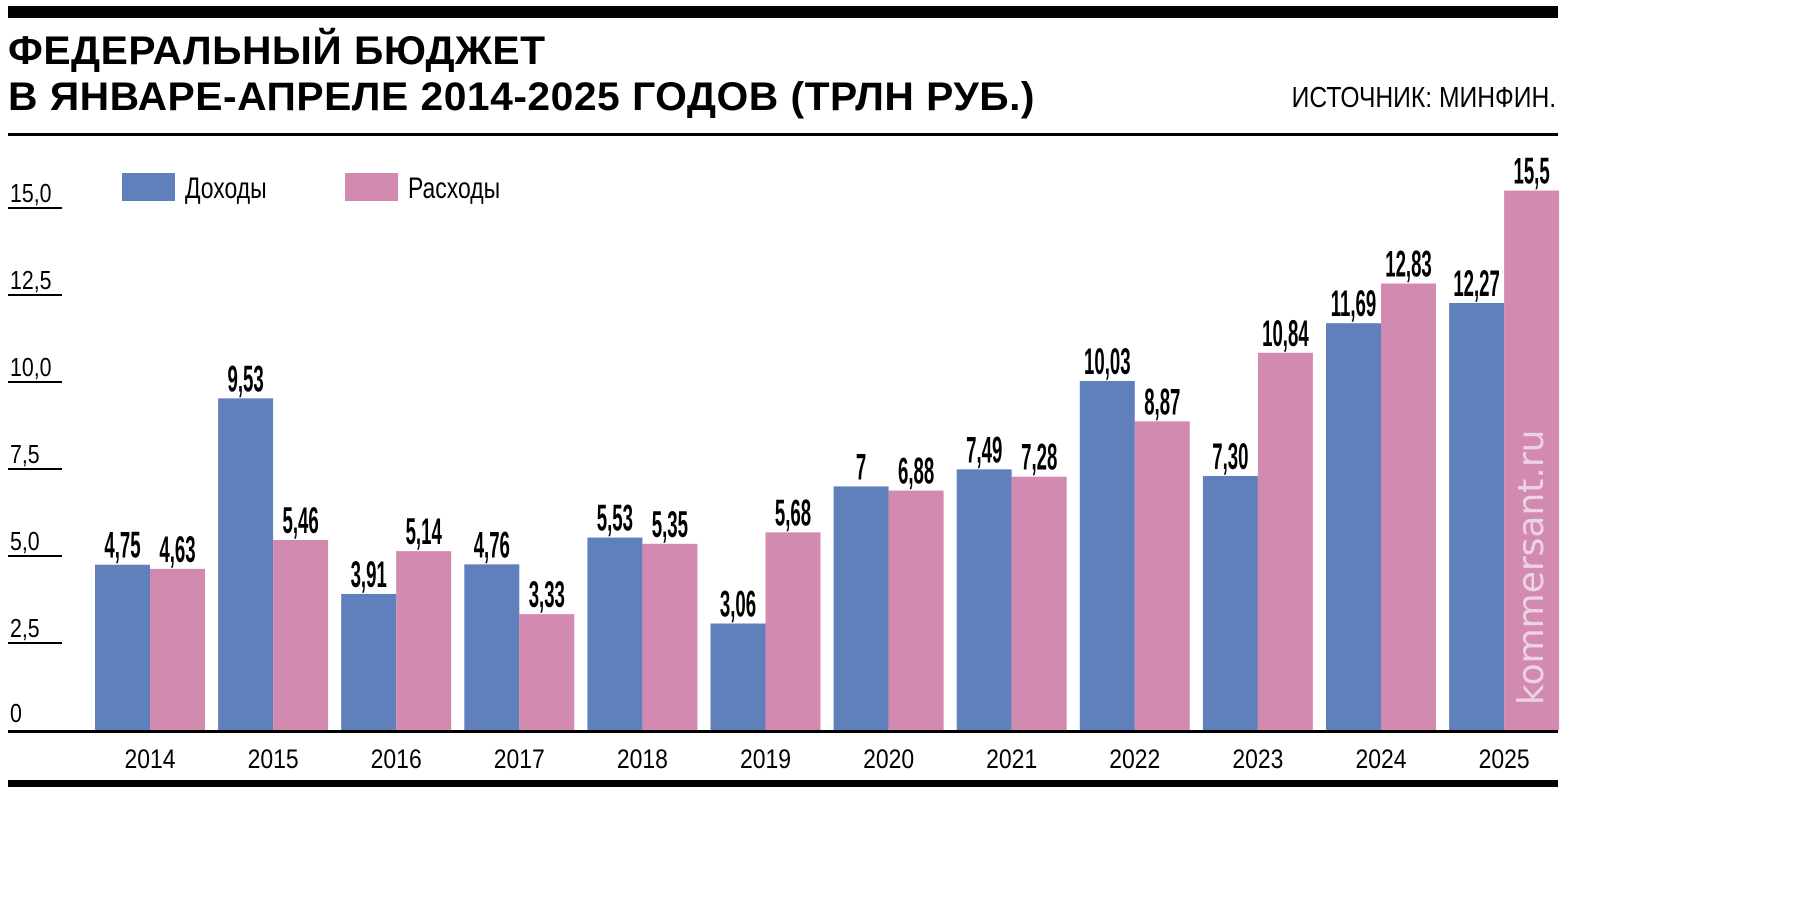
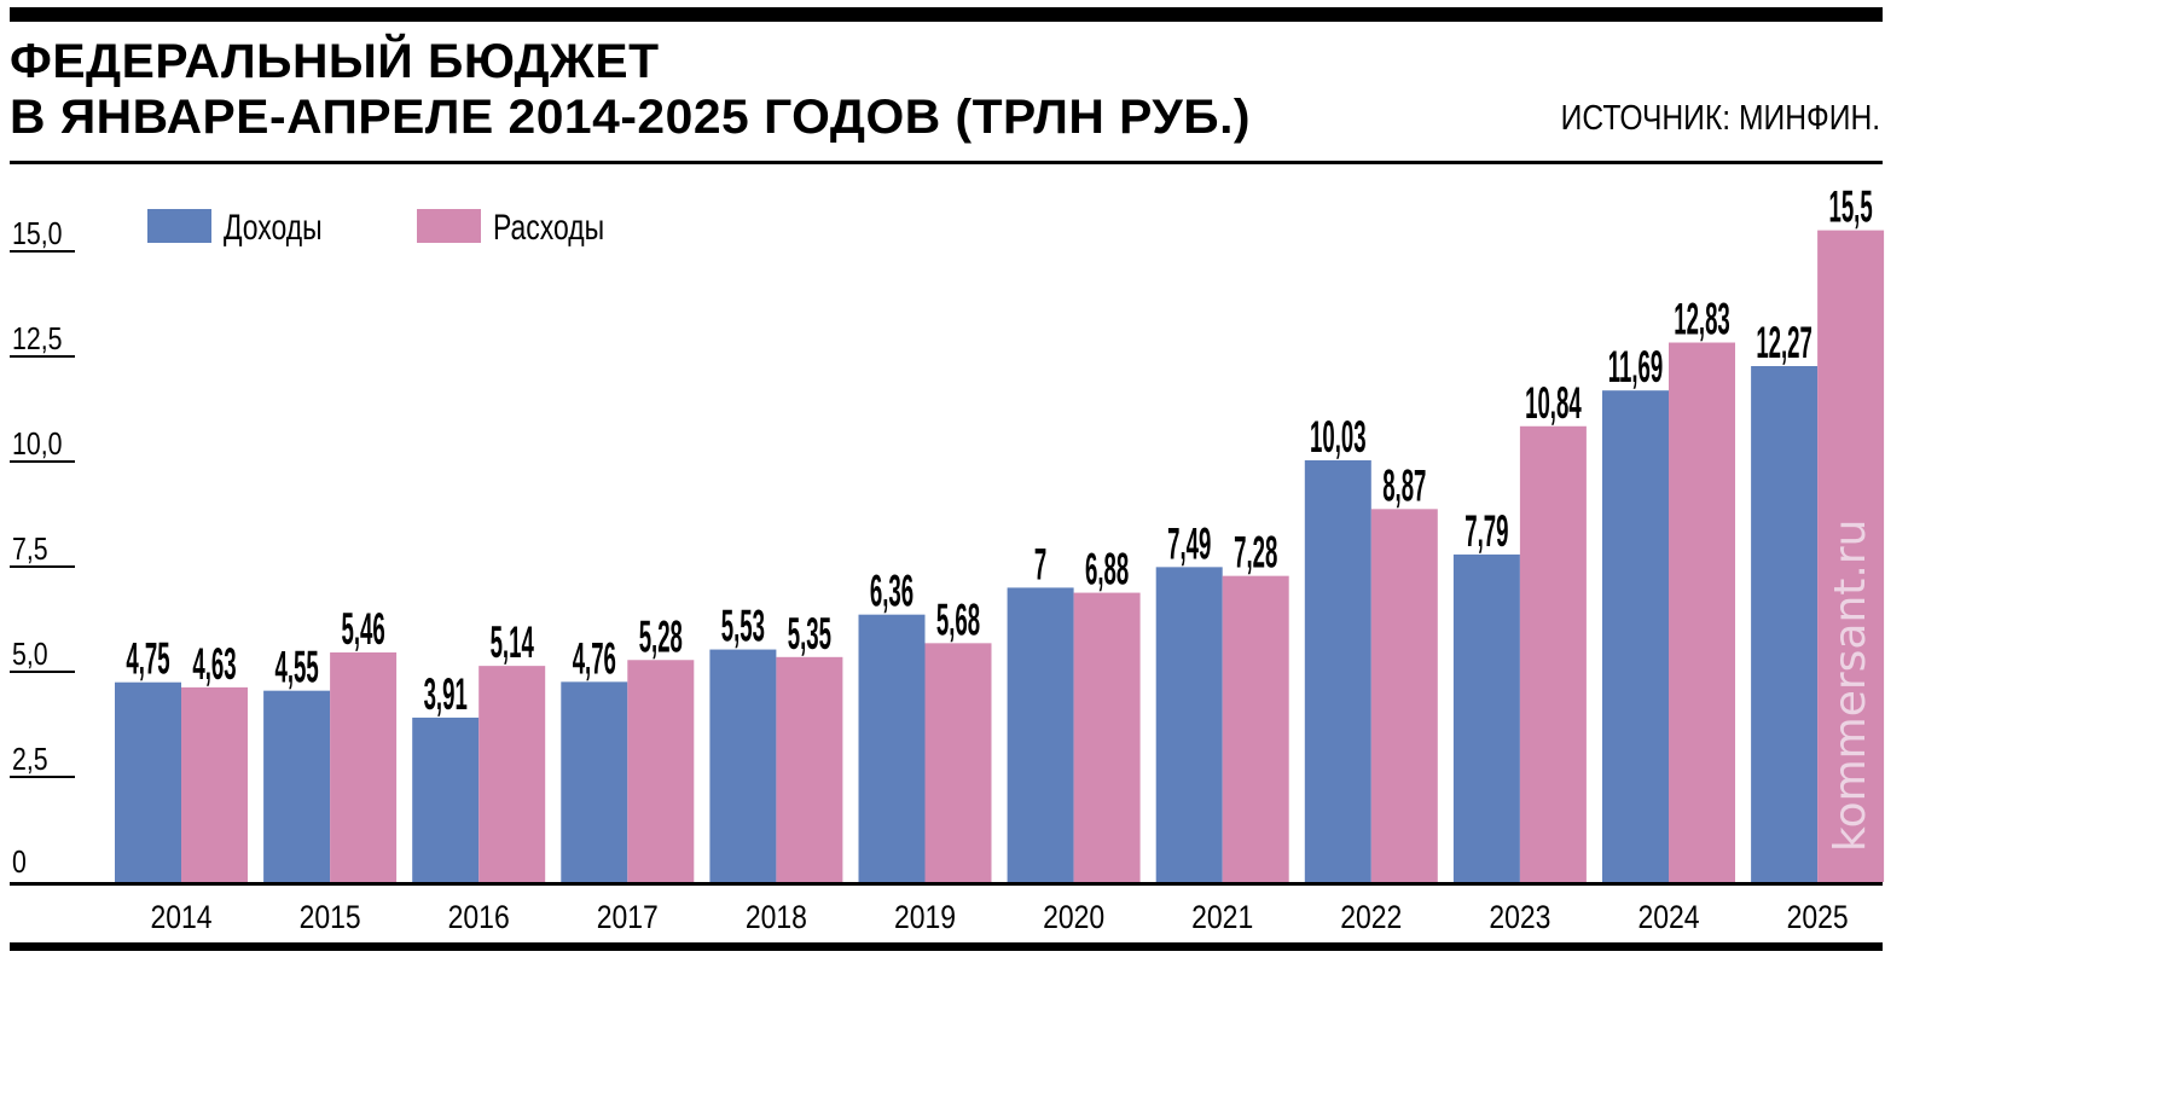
Доходы/2015: 9,53 -> 4,55
Расходы/2017: 3,33 -> 5,28
Доходы/2019: 3,06 -> 6,36
Доходы/2023: 7,30 -> 7,79
